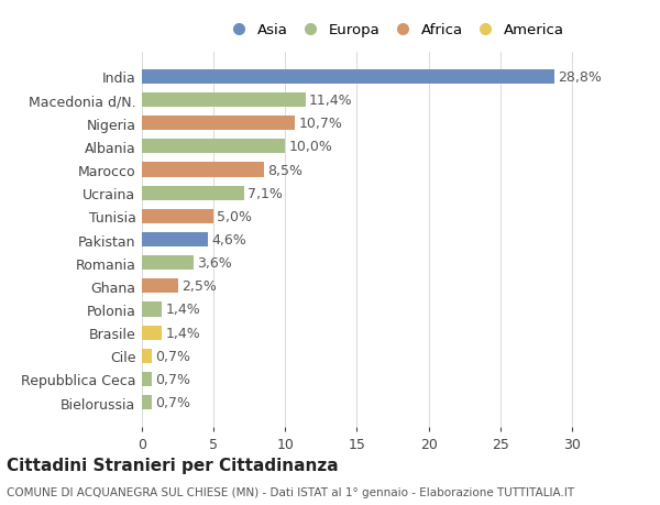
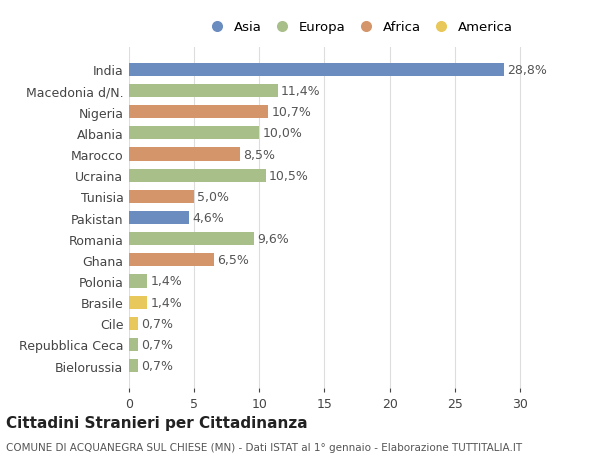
Ucraina: 7,1% -> 10,5%
Romania: 3,6% -> 9,6%
Ghana: 2,5% -> 6,5%
